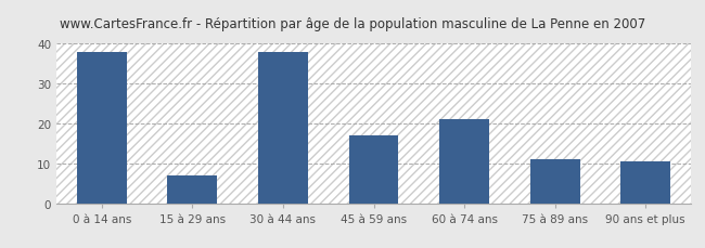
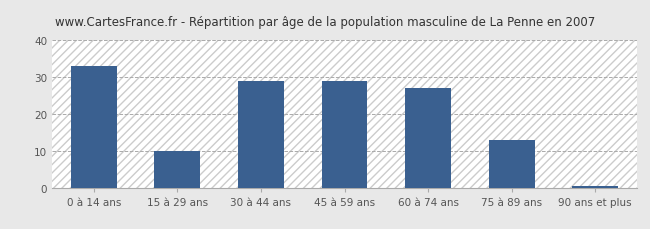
0 à 14 ans: 38.0 -> 33.0
15 à 29 ans: 7.0 -> 10.0
30 à 44 ans: 38.0 -> 29.0
45 à 59 ans: 17.0 -> 29.0
60 à 74 ans: 21.0 -> 27.0
75 à 89 ans: 11.0 -> 13.0
90 ans et plus: 10.5 -> 0.5
